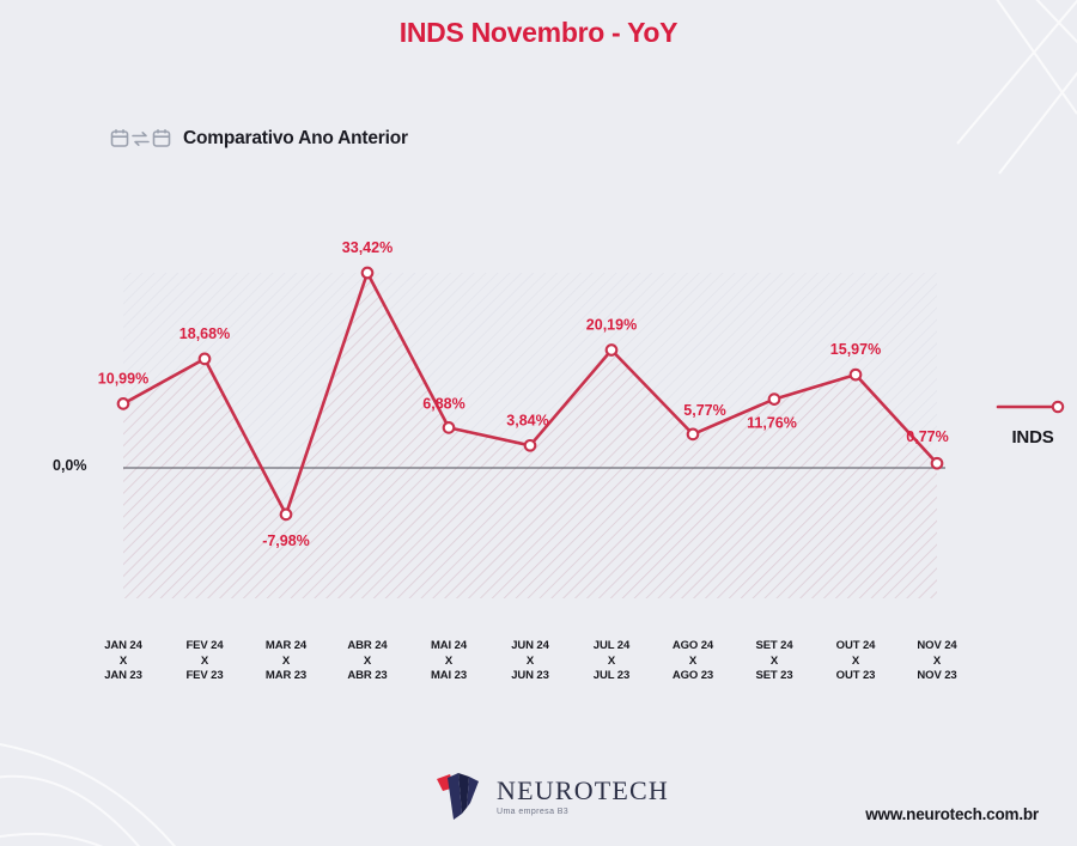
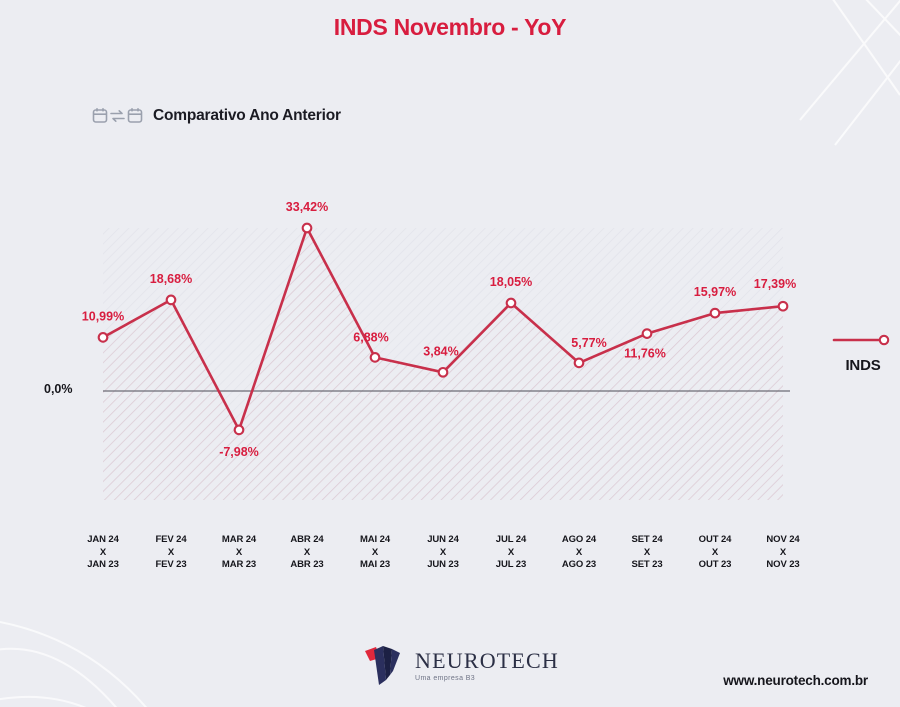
JUL 24 X JUL 23: 20,19% -> 18,05%
NOV 24 X NOV 23: 0,77% -> 17,39%
